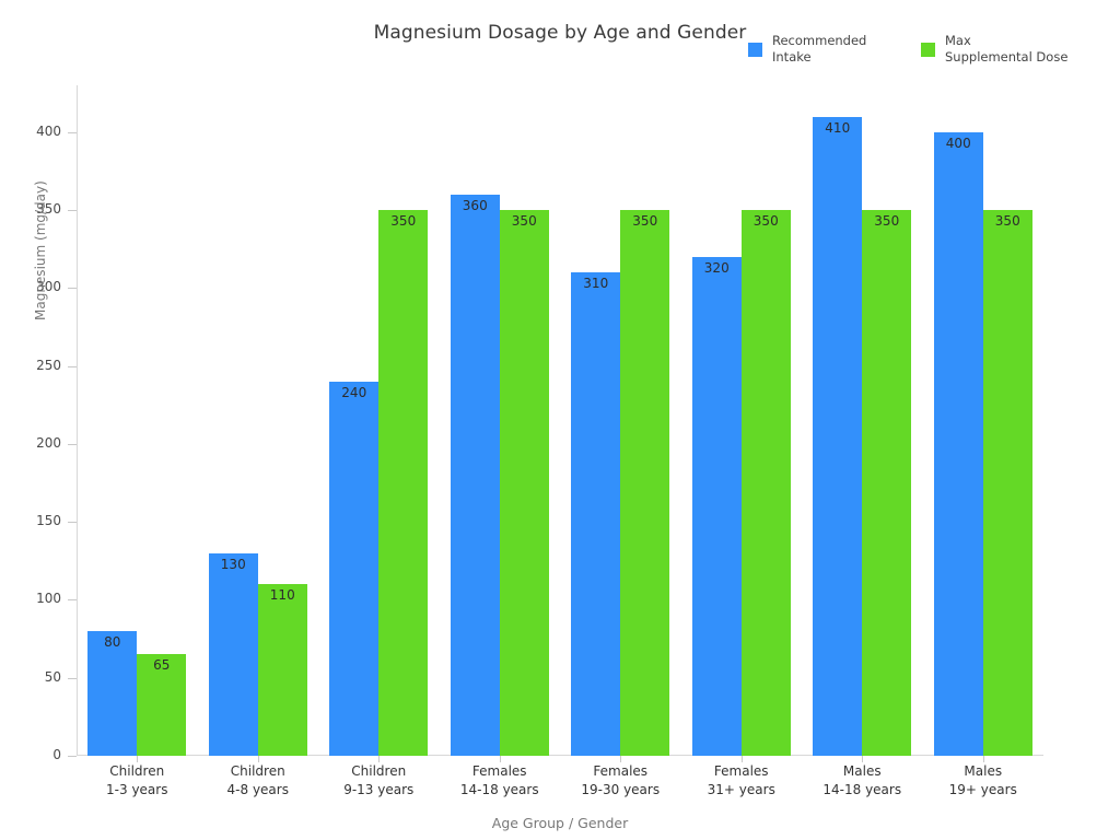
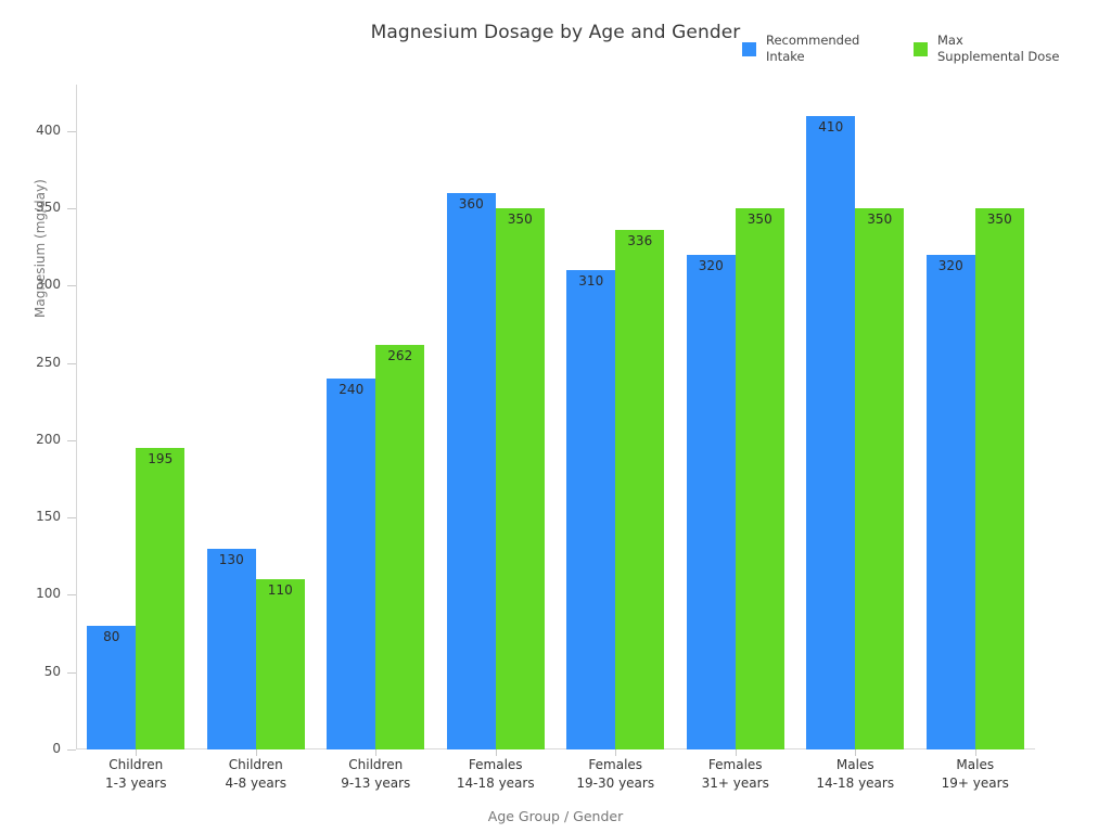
Max Supplemental Dose/Children 1-3 years: 65 -> 195
Max Supplemental Dose/Children 9-13 years: 350 -> 262
Max Supplemental Dose/Females 19-30 years: 350 -> 336
Recommended Intake/Males 19+ years: 400 -> 320
